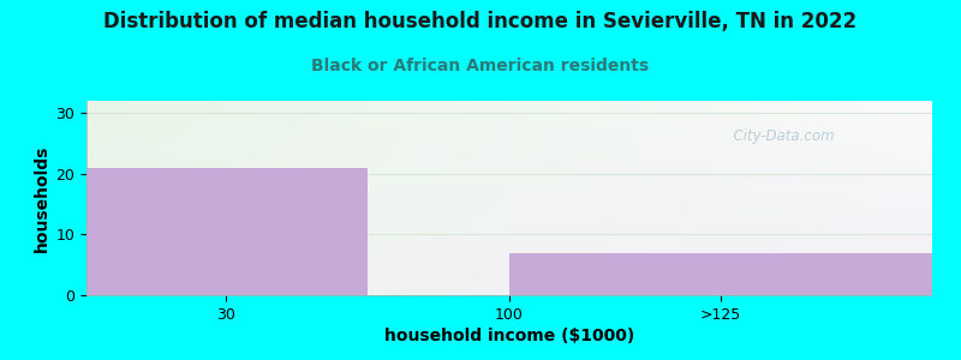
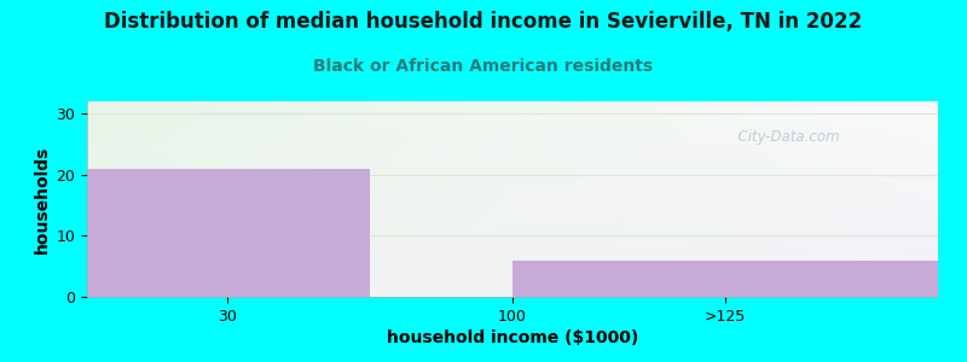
>125: 7 -> 6
